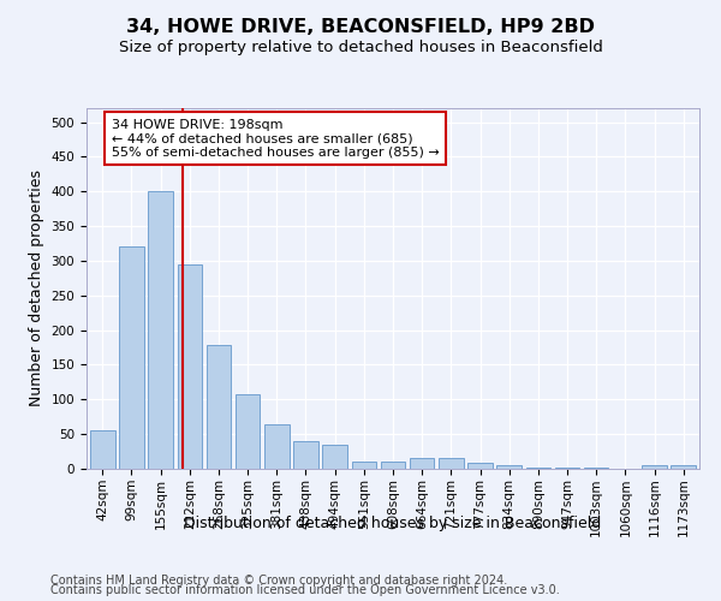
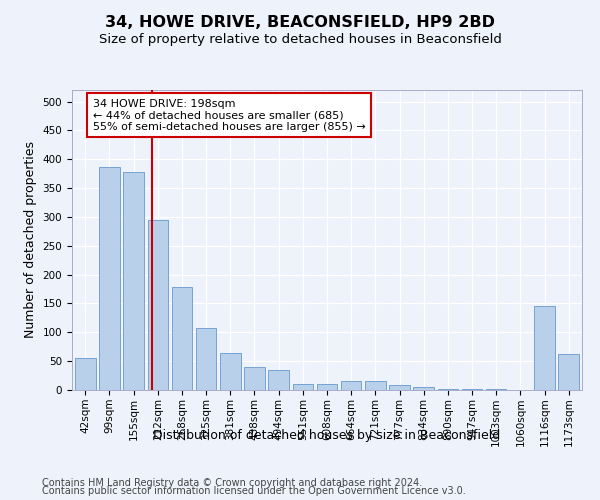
99sqm: 320 -> 386
155sqm: 400 -> 378
1116sqm: 5 -> 146
1173sqm: 6 -> 62
